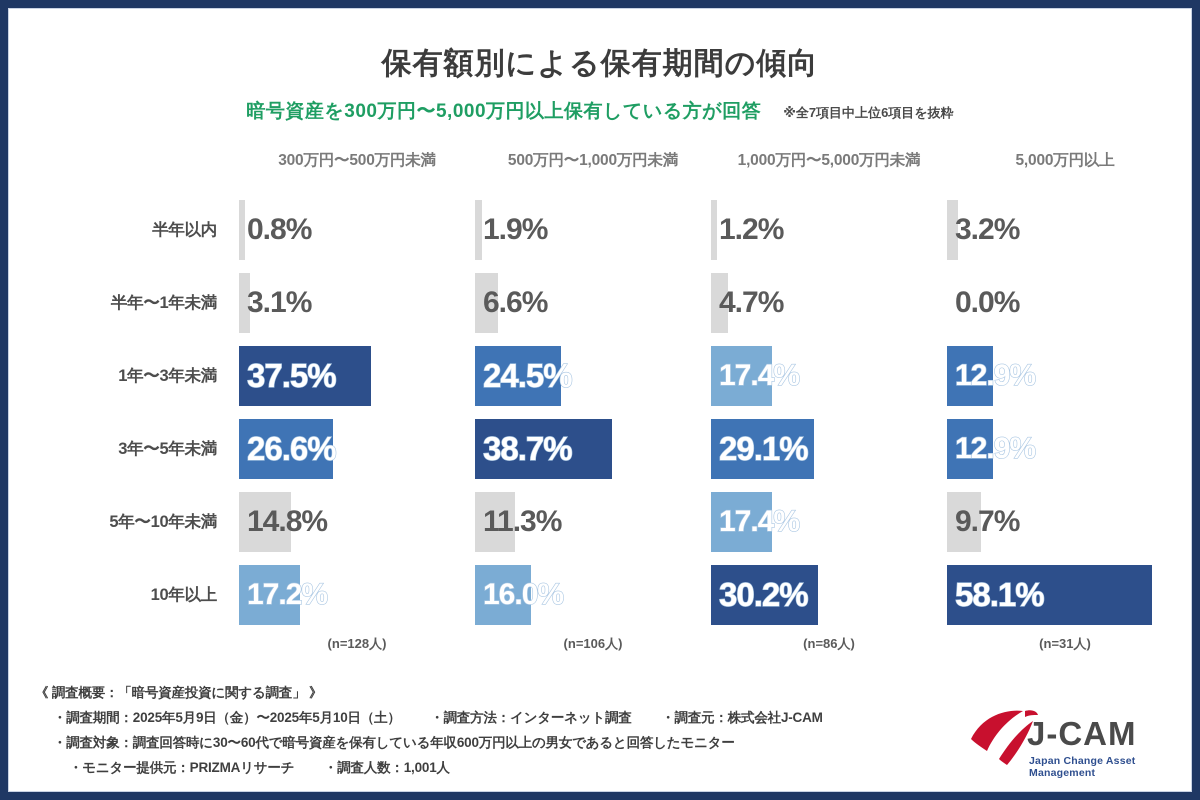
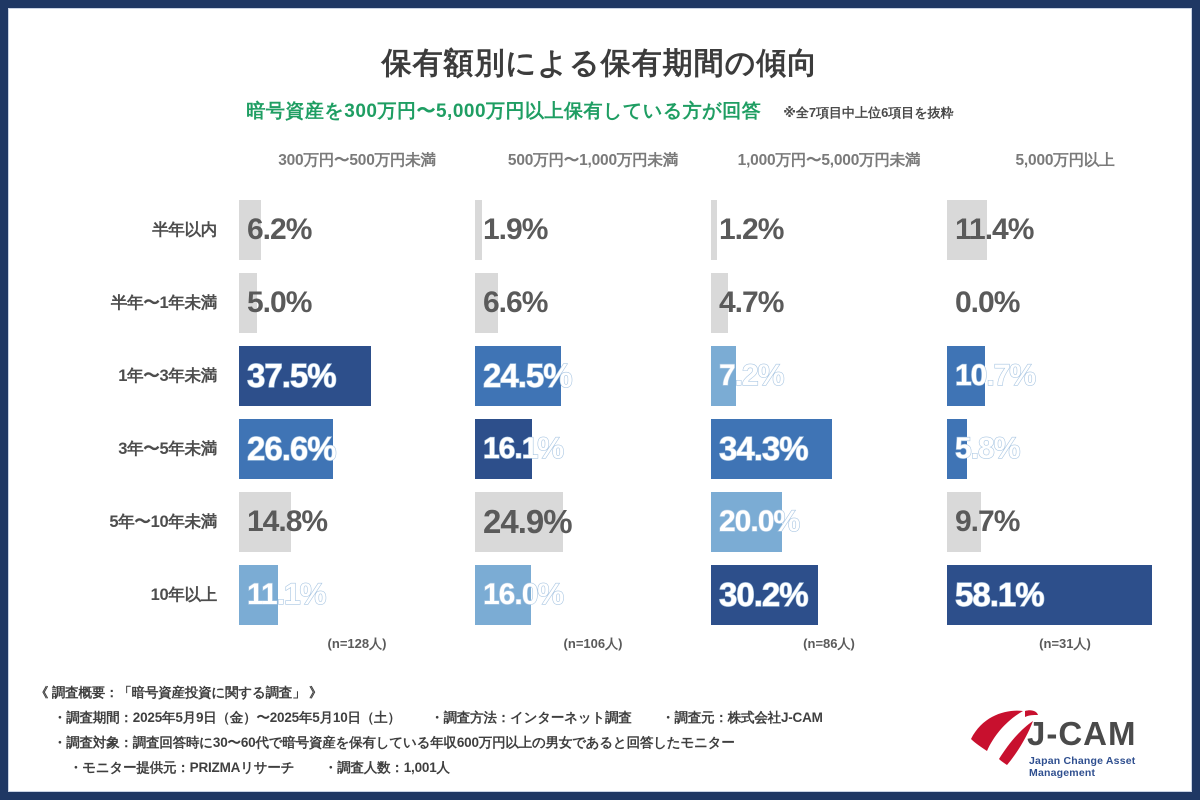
300万円〜500万円未満/半年以内: 0.8% -> 6.2%
5,000万円以上/半年以内: 3.2% -> 11.4%
300万円〜500万円未満/半年〜1年未満: 3.1% -> 5.0%
1,000万円〜5,000万円未満/1年〜3年未満: 17.4% -> 7.2%
5,000万円以上/1年〜3年未満: 12.9% -> 10.7%
500万円〜1,000万円未満/3年〜5年未満: 38.7% -> 16.1%
1,000万円〜5,000万円未満/3年〜5年未満: 29.1% -> 34.3%
5,000万円以上/3年〜5年未満: 12.9% -> 5.8%
500万円〜1,000万円未満/5年〜10年未満: 11.3% -> 24.9%
1,000万円〜5,000万円未満/5年〜10年未満: 17.4% -> 20.0%
300万円〜500万円未満/10年以上: 17.2% -> 11.1%
